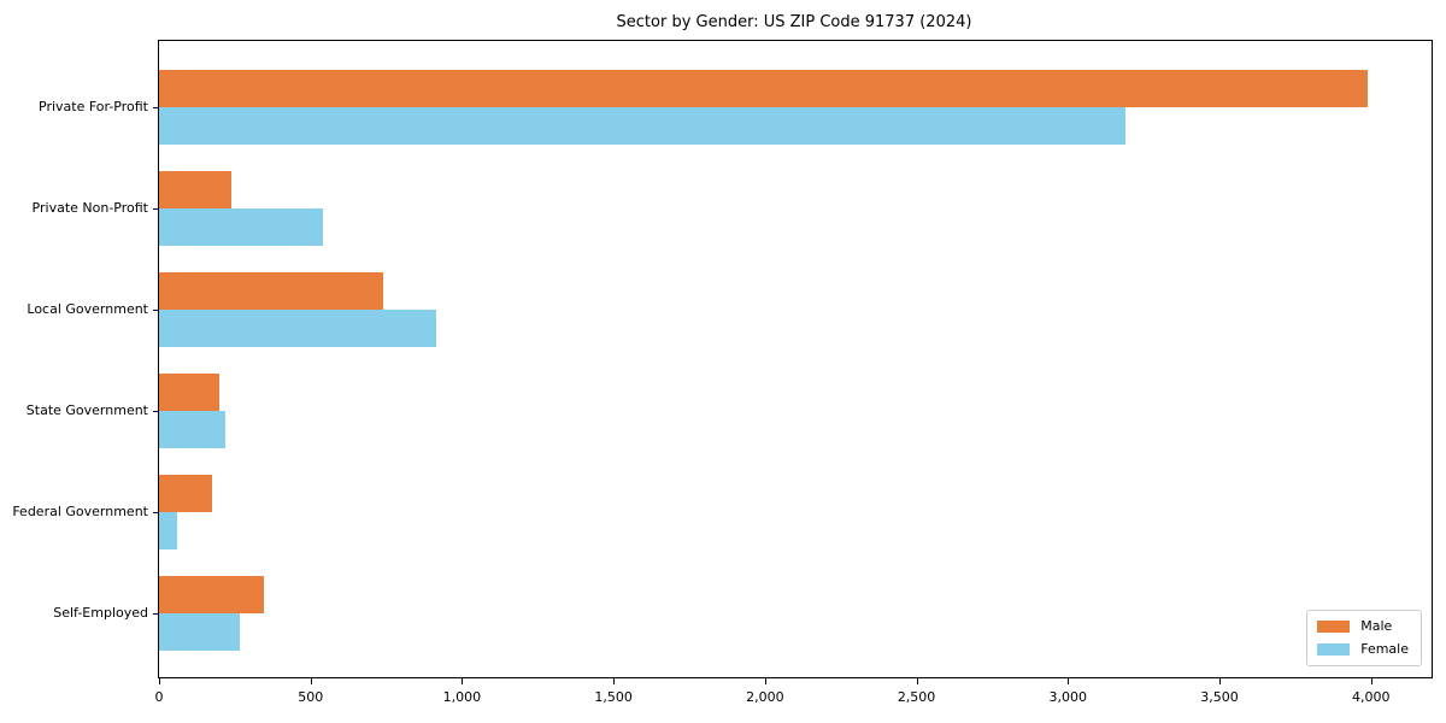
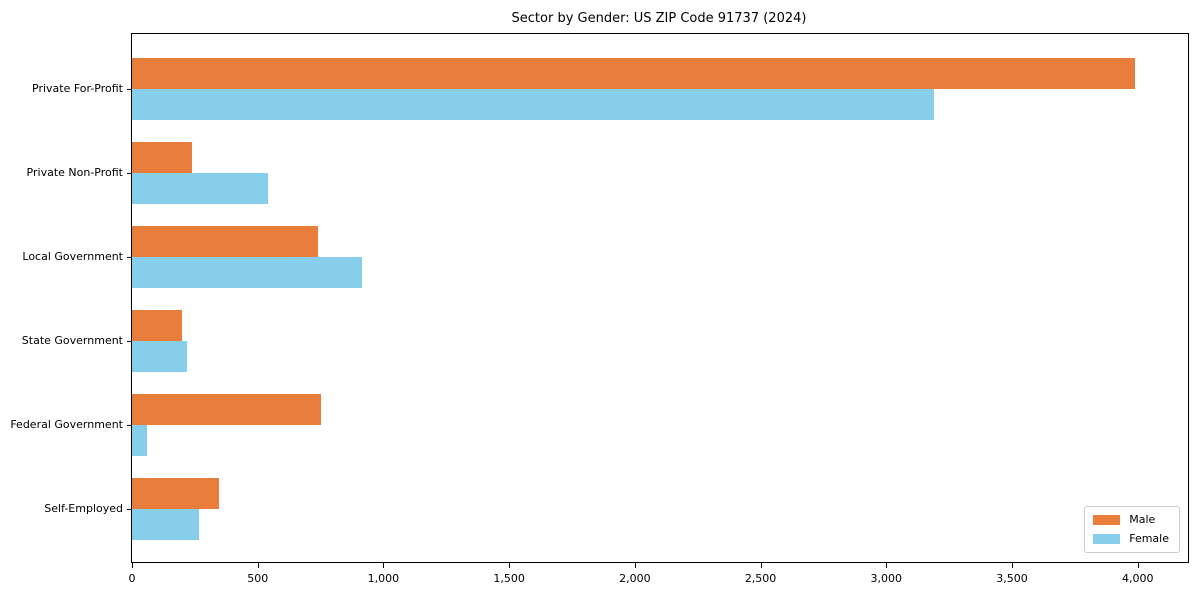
Male/Federal Government: 180 -> 750
